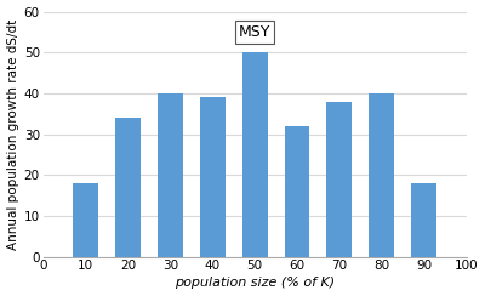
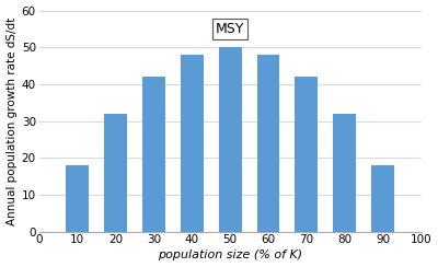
20: 34 -> 32
30: 40 -> 42
40: 39 -> 48
60: 32 -> 48
70: 38 -> 42
80: 40 -> 32
